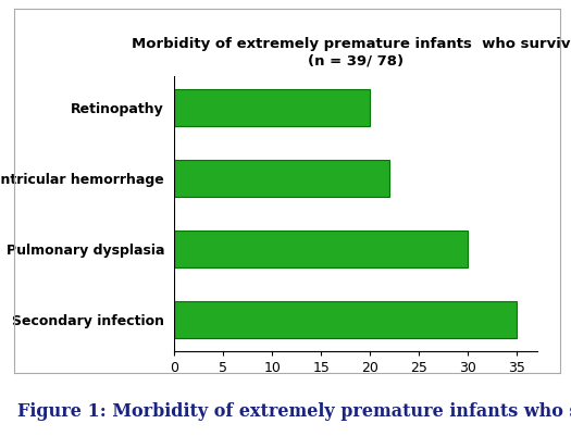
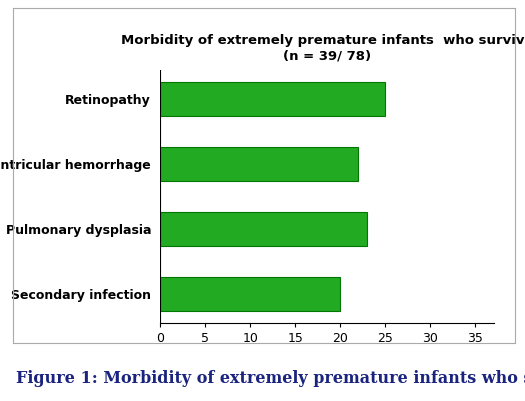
Retinopathy: 20 -> 25
Pulmonary dysplasia: 30 -> 23
Secondary infection: 35 -> 20
